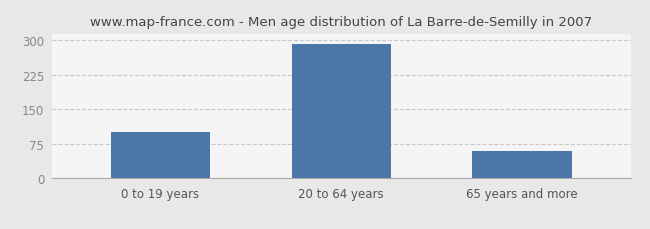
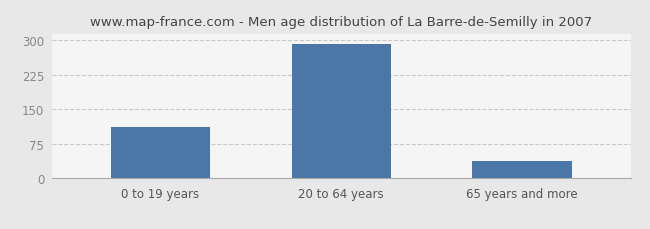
0 to 19 years: 100 -> 112
65 years and more: 60 -> 37
